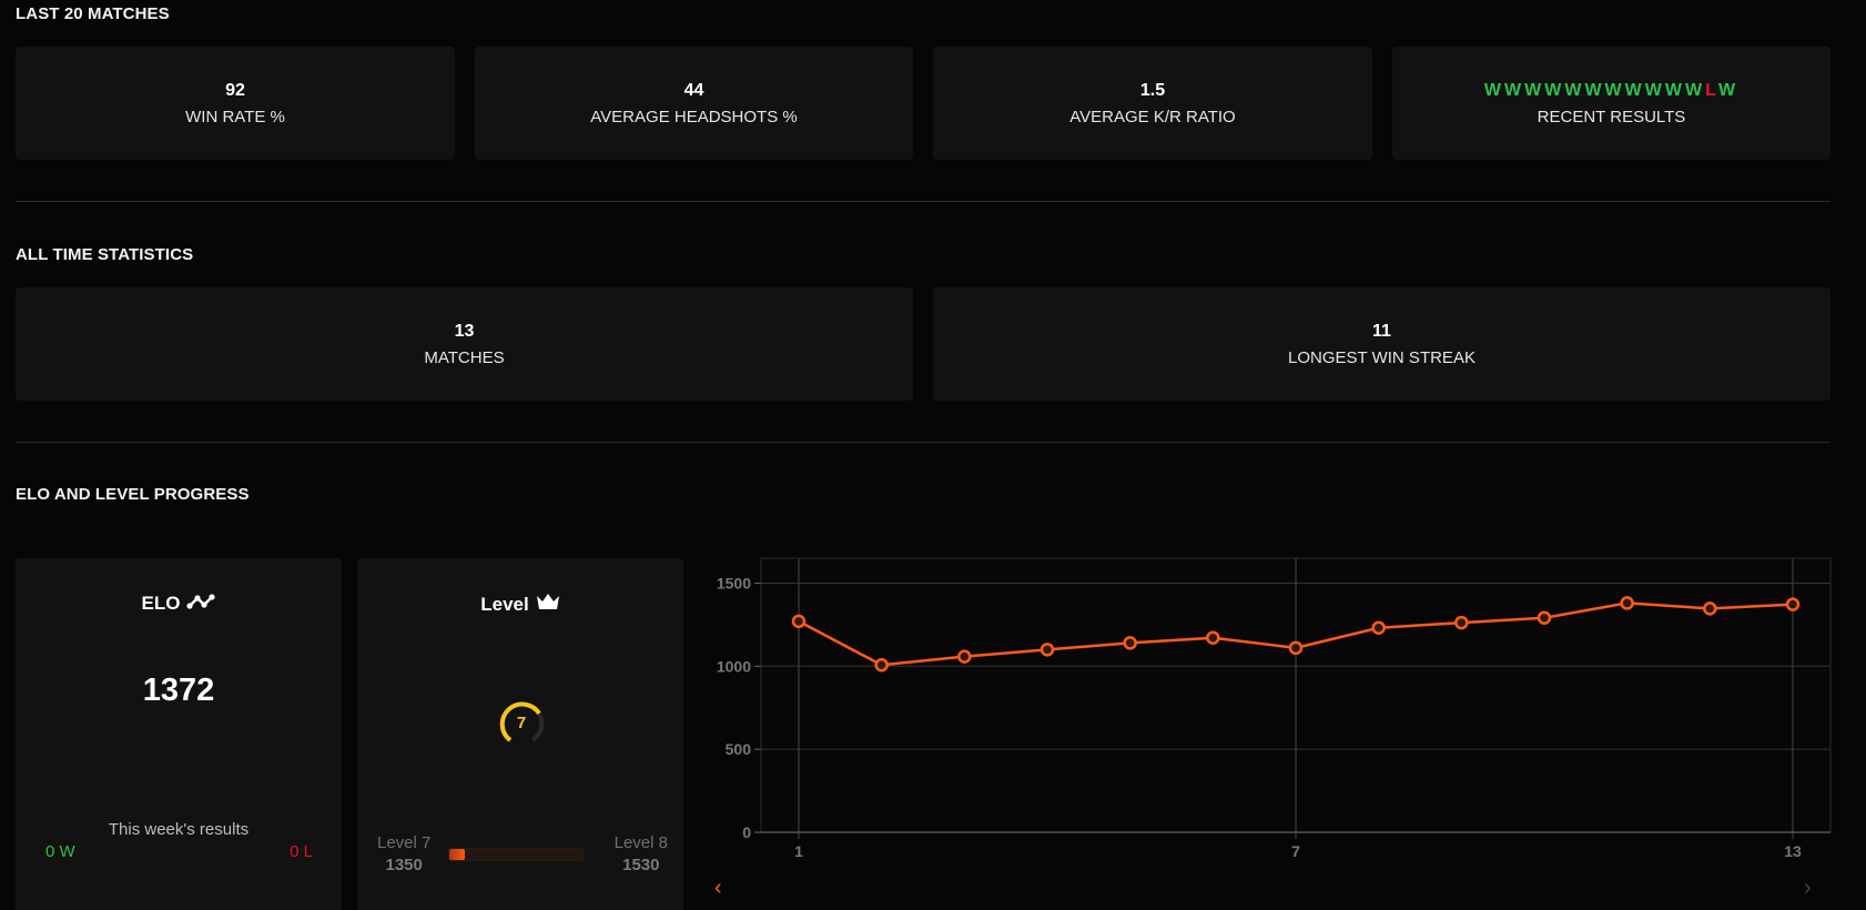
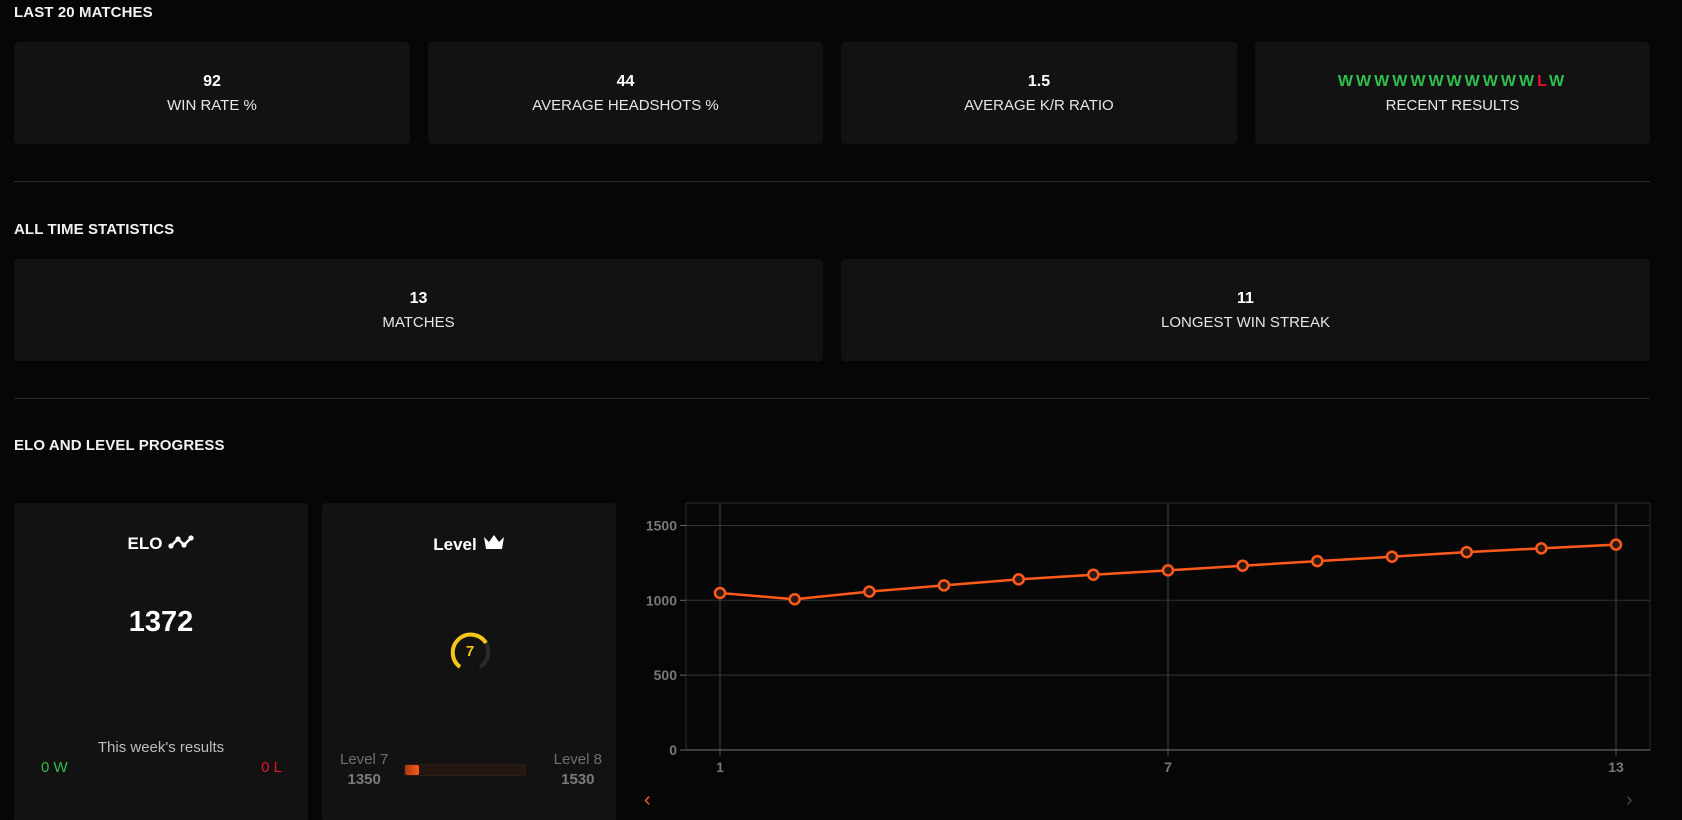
1: 1270 -> 1050
7: 1110 -> 1200
11: 1380 -> 1320
